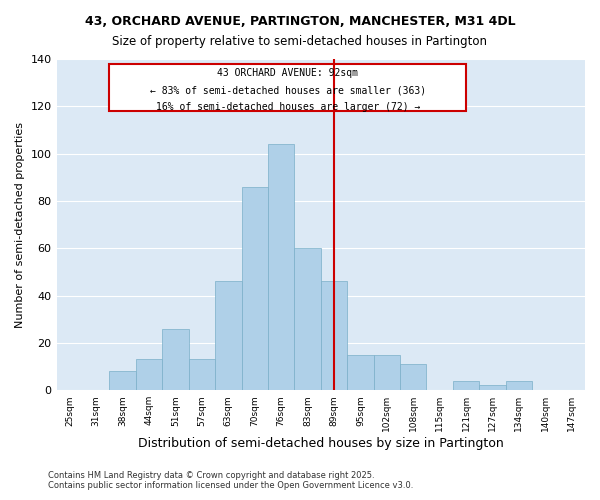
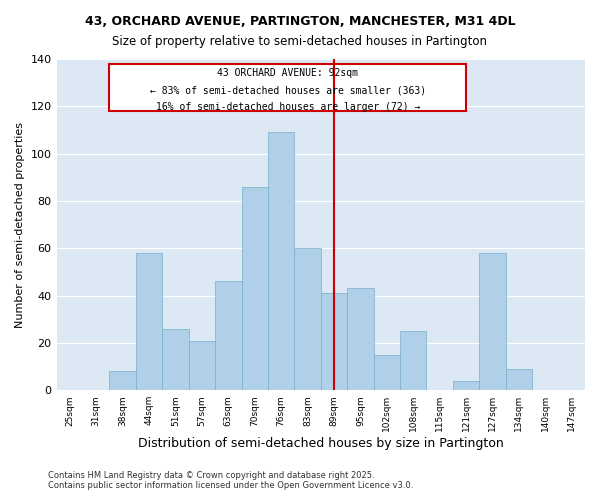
44sqm: 13 -> 58
57sqm: 13 -> 21
76sqm: 104 -> 109
89sqm: 46 -> 41
95sqm: 15 -> 43
108sqm: 11 -> 25
127sqm: 2 -> 58
134sqm: 4 -> 9
